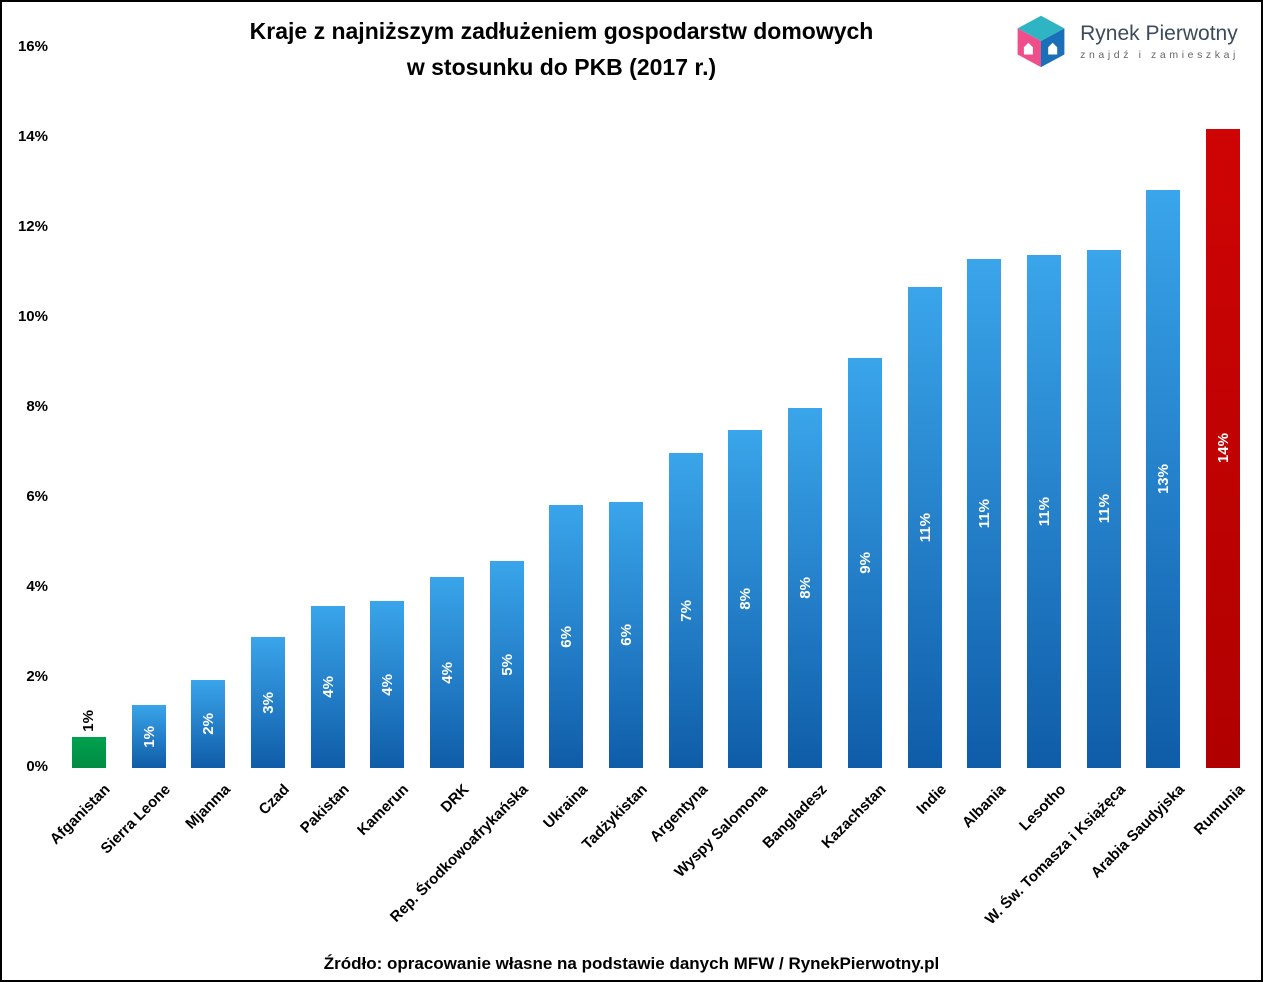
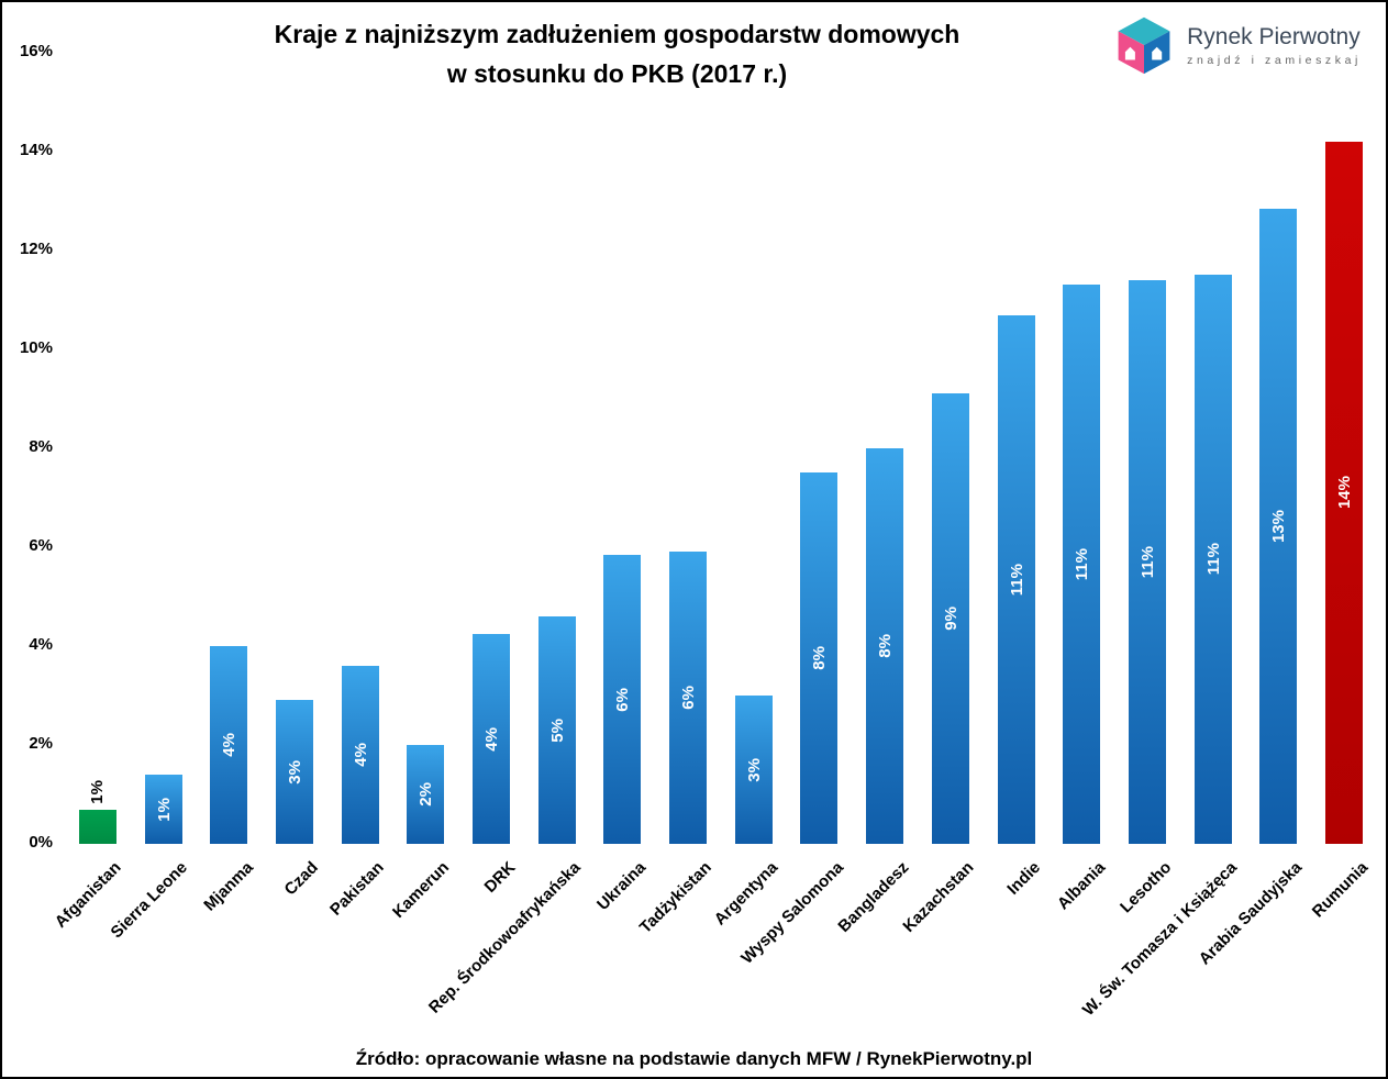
Mjanma: 2% -> 4%
Kamerun: 4% -> 2%
Argentyna: 7% -> 3%
